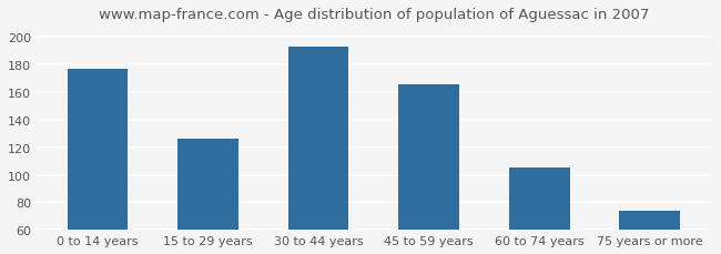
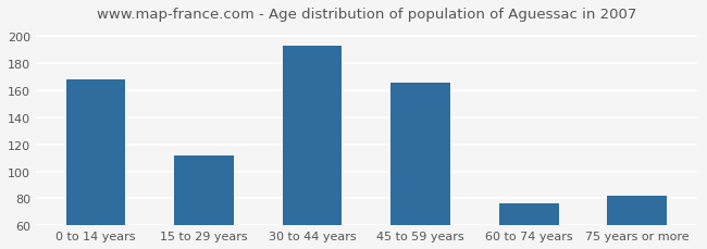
0 to 14 years: 177 -> 168
15 to 29 years: 126 -> 112
60 to 74 years: 105 -> 76
75 years or more: 74 -> 82
